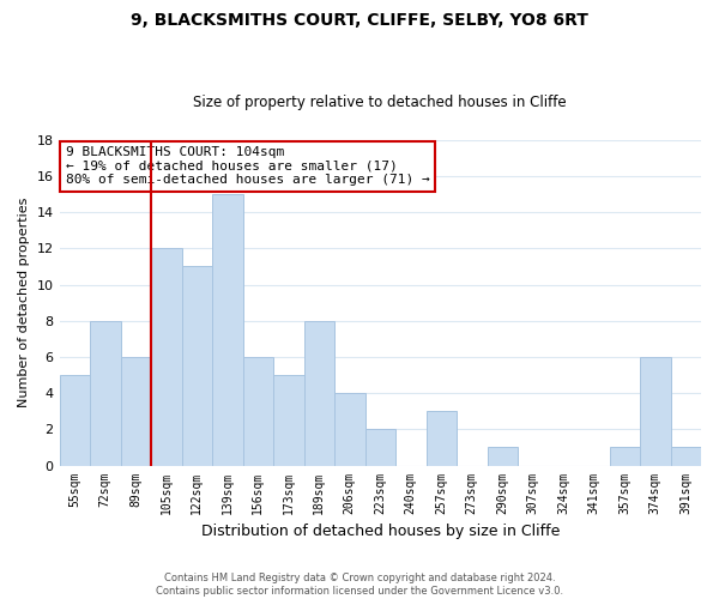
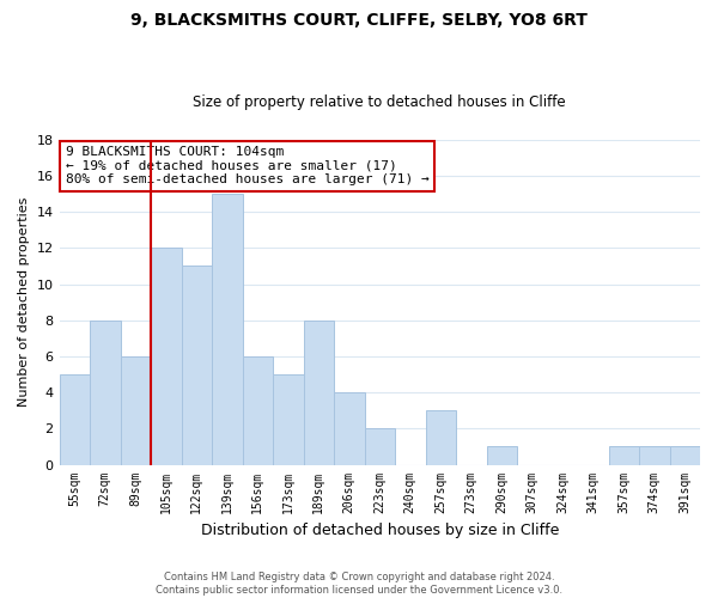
374sqm: 6 -> 1
